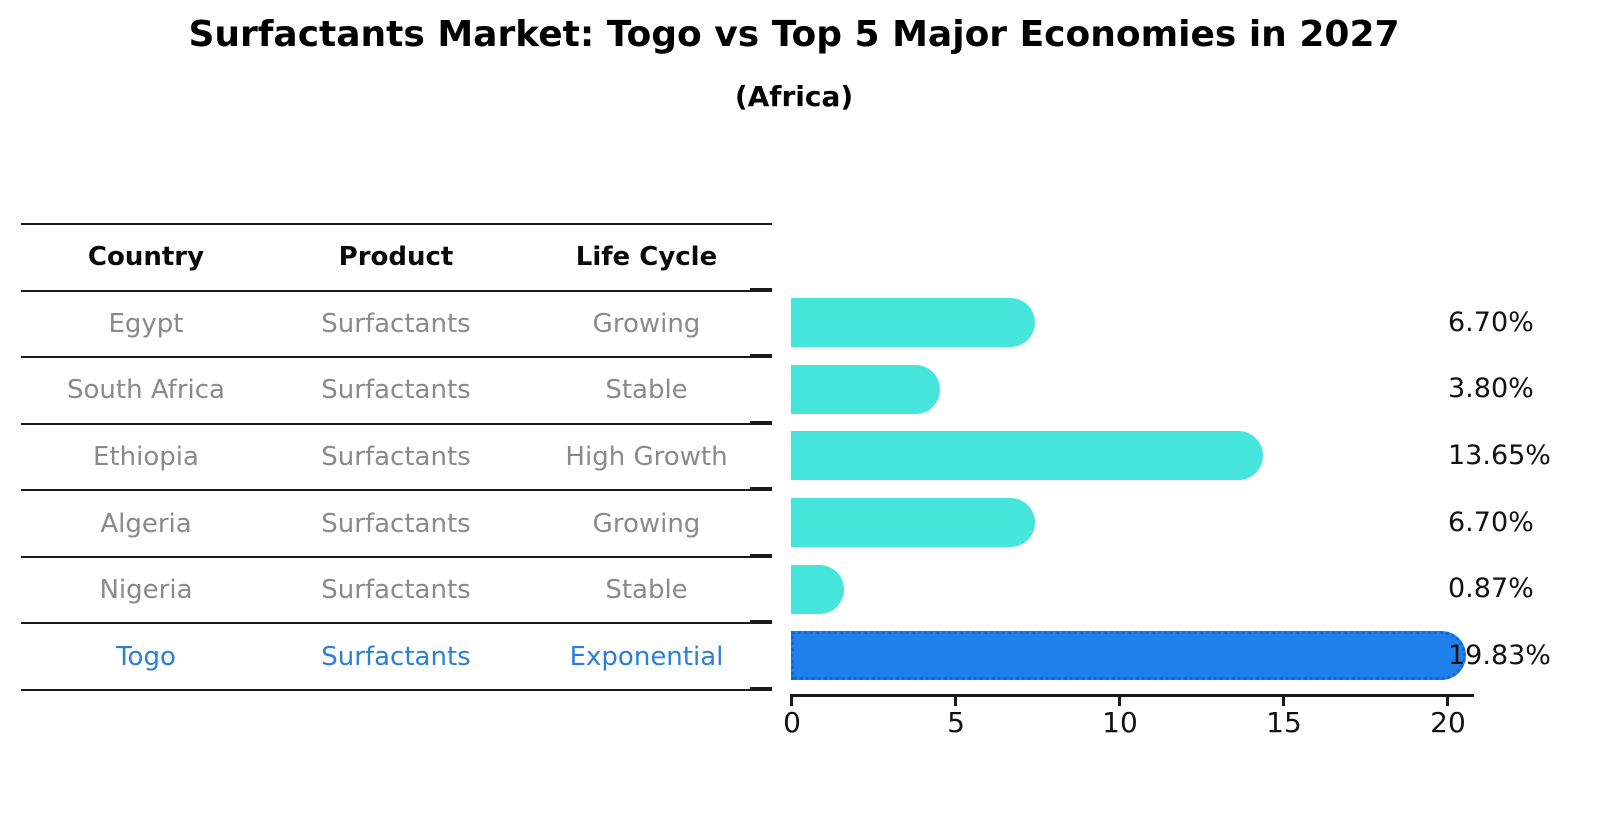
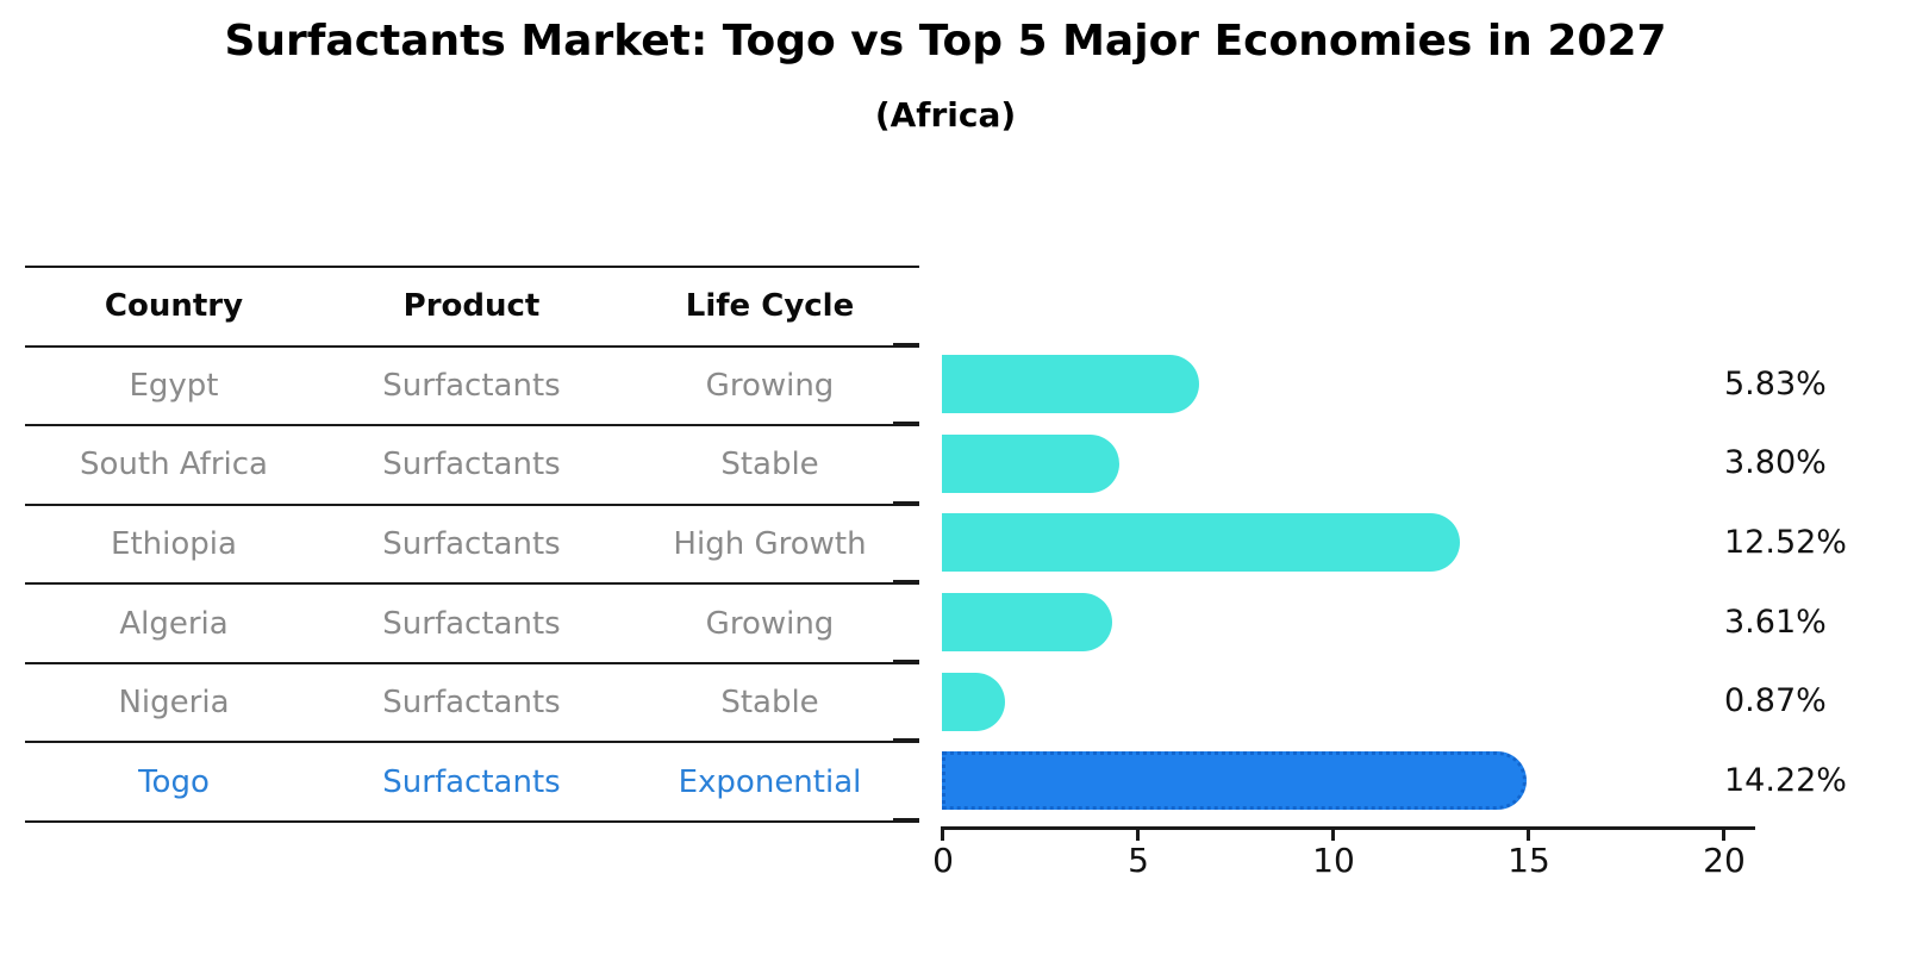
Egypt: 6.70% -> 5.83%
Ethiopia: 13.65% -> 12.52%
Algeria: 6.70% -> 3.61%
Togo: 19.83% -> 14.22%
